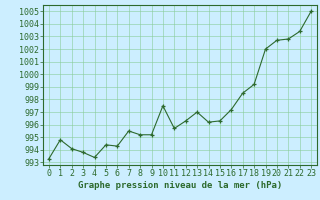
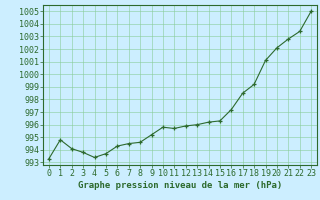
5: 994.4 -> 993.7
7: 995.5 -> 994.5
8: 995.2 -> 994.6
10: 997.5 -> 995.8
12: 996.3 -> 995.9
13: 997.0 -> 996.0
19: 1002.0 -> 1001.1
20: 1002.7 -> 1002.1
